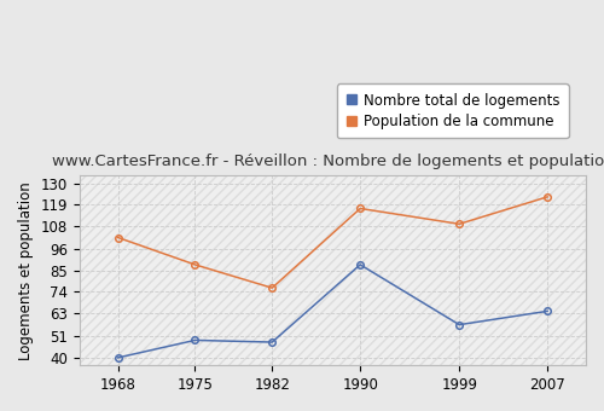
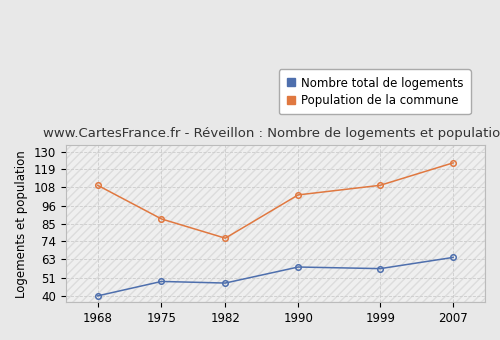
Population de la commune/1968: 102 -> 109
Nombre total de logements/1990: 88 -> 58
Population de la commune/1990: 117 -> 103
